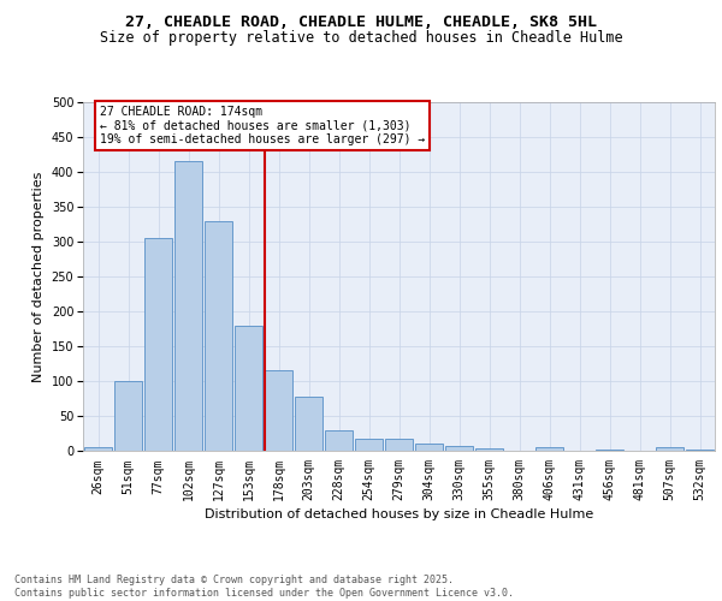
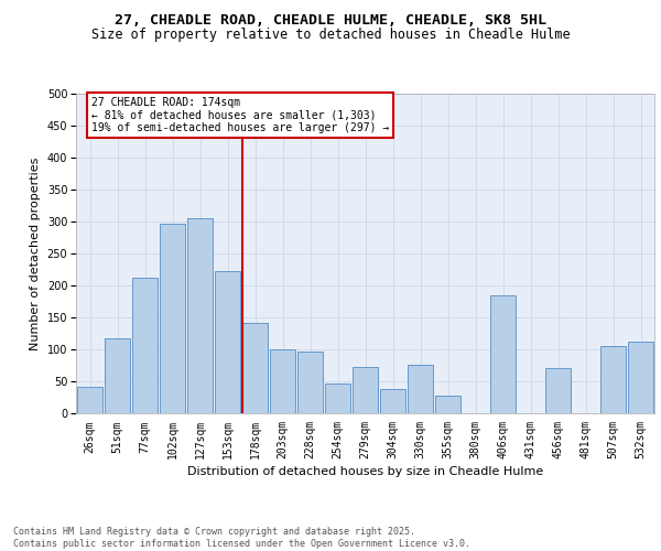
26sqm: 5 -> 42
51sqm: 100 -> 118
77sqm: 305 -> 212
102sqm: 415 -> 296
127sqm: 330 -> 306
153sqm: 180 -> 222
178sqm: 115 -> 142
203sqm: 77 -> 100
228sqm: 30 -> 96
254sqm: 18 -> 46
279sqm: 17 -> 72
304sqm: 11 -> 38
330sqm: 7 -> 76
355sqm: 4 -> 28
406sqm: 5 -> 184
456sqm: 2 -> 70
507sqm: 5 -> 106
532sqm: 2 -> 112
